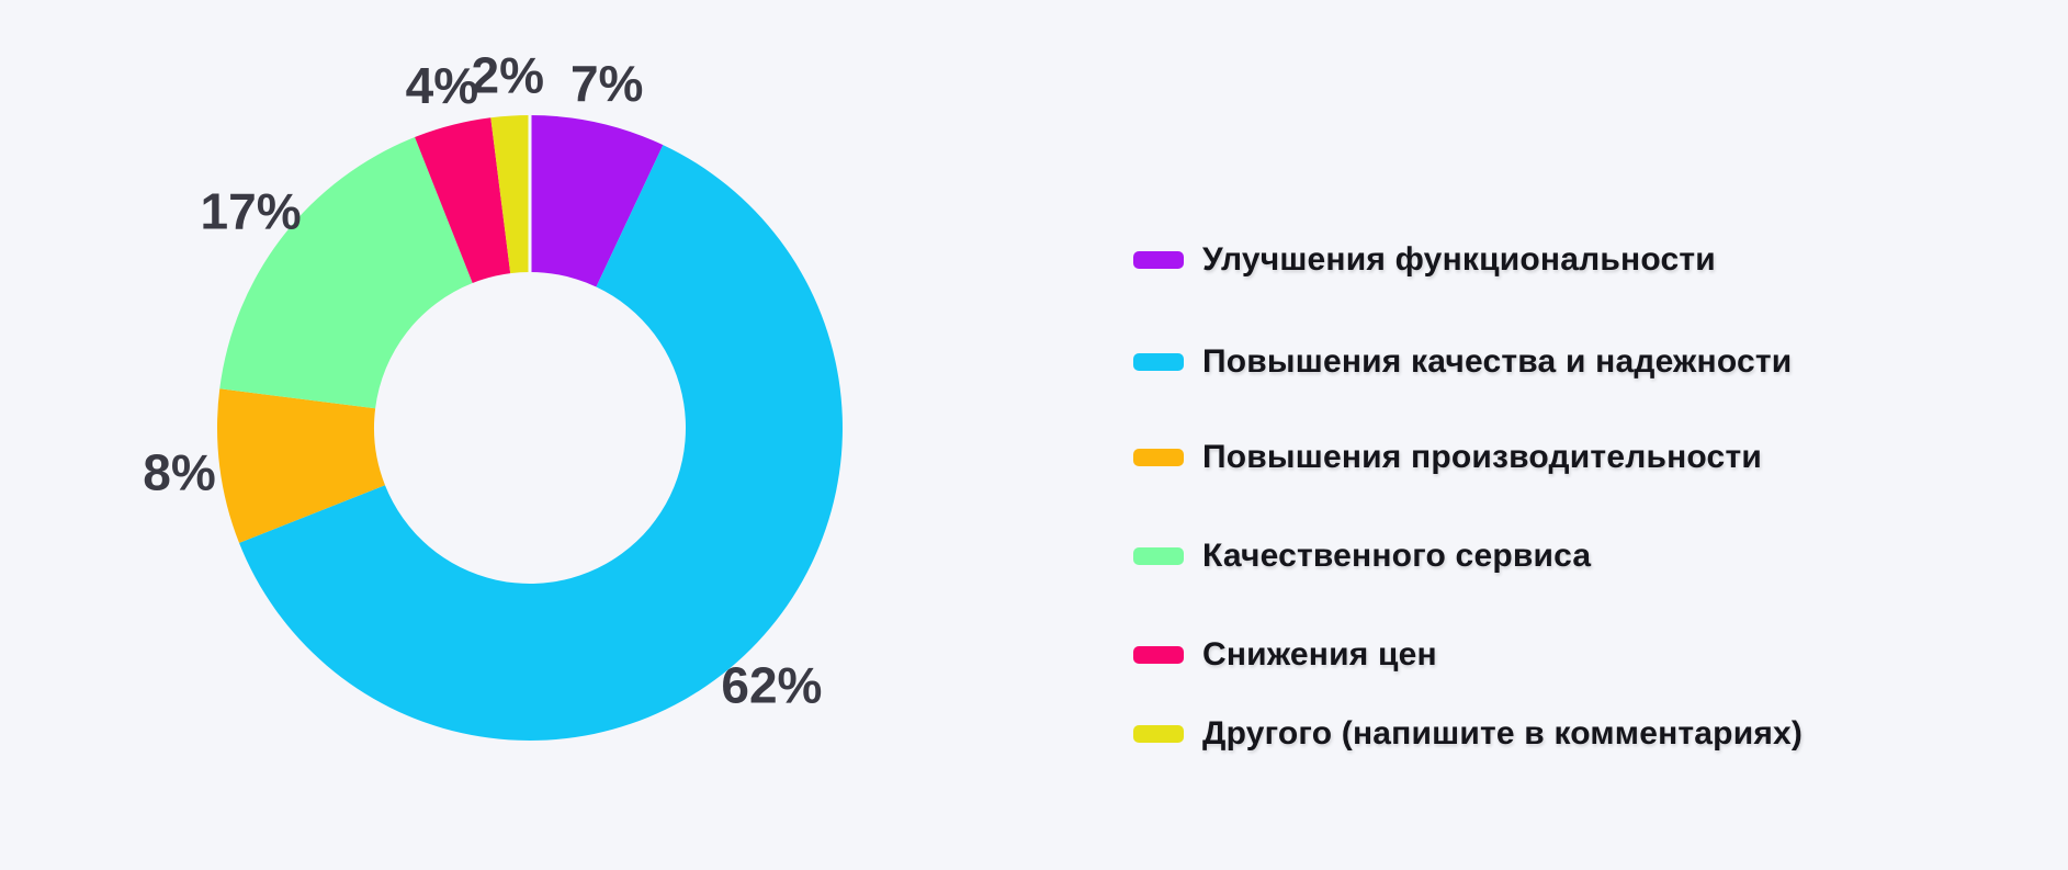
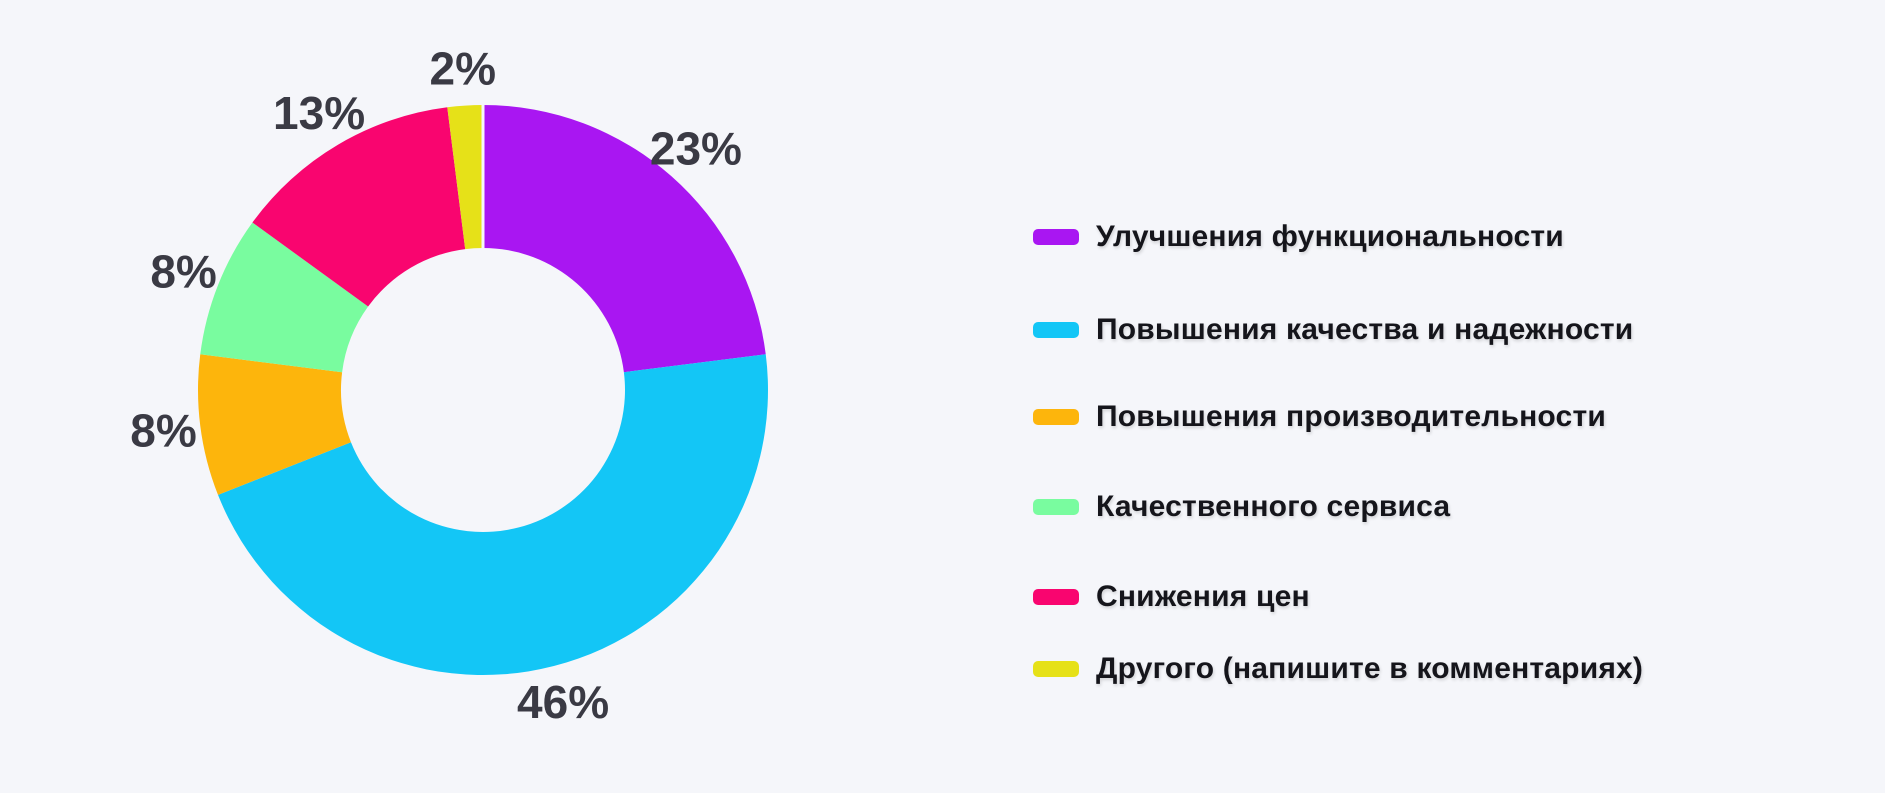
Улучшения функциональности: 7% -> 23%
Повышения качества и надежности: 62% -> 46%
Качественного сервиса: 17% -> 8%
Снижения цен: 4% -> 13%
